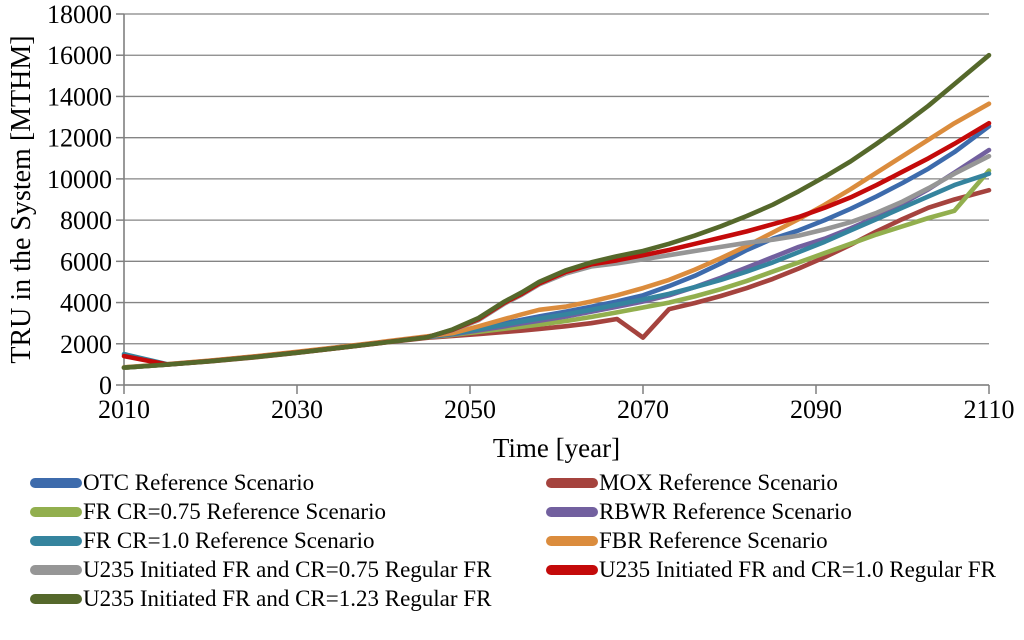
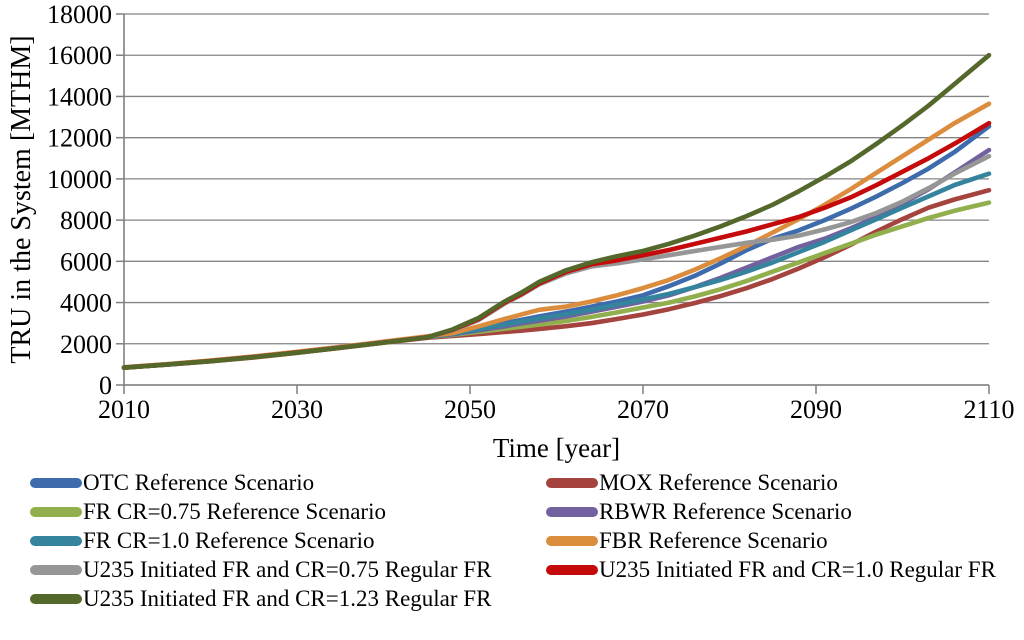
FR CR=1.0 Reference Scenario/2010: 1500 -> 900
U235 Initiated FR and CR=1.0 Regular FR/2010: 1400 -> 800
MOX Reference Scenario/2070: 2300 -> 3400
FR CR=0.75 Reference Scenario/2110: 10400 -> 8800
